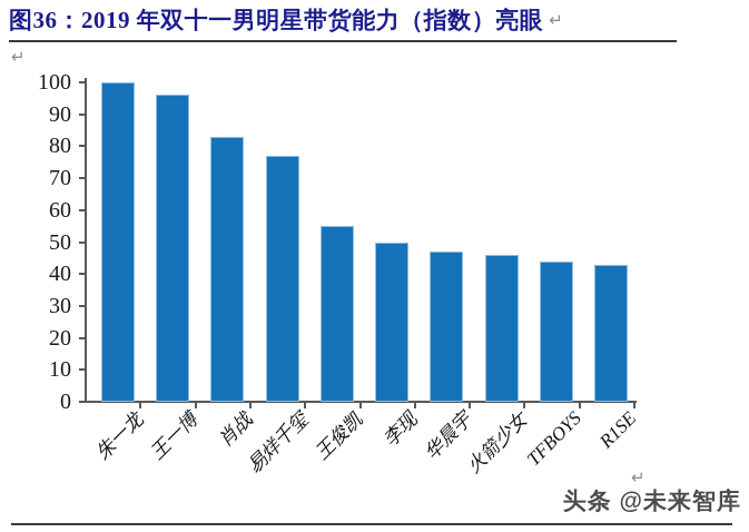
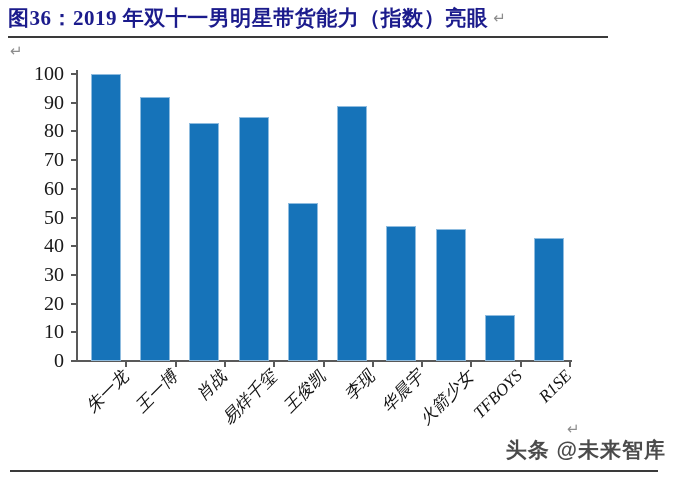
王一博: 96 -> 92
易烊千玺: 77 -> 85
李现: 50 -> 89
TFBOYS: 44 -> 16
